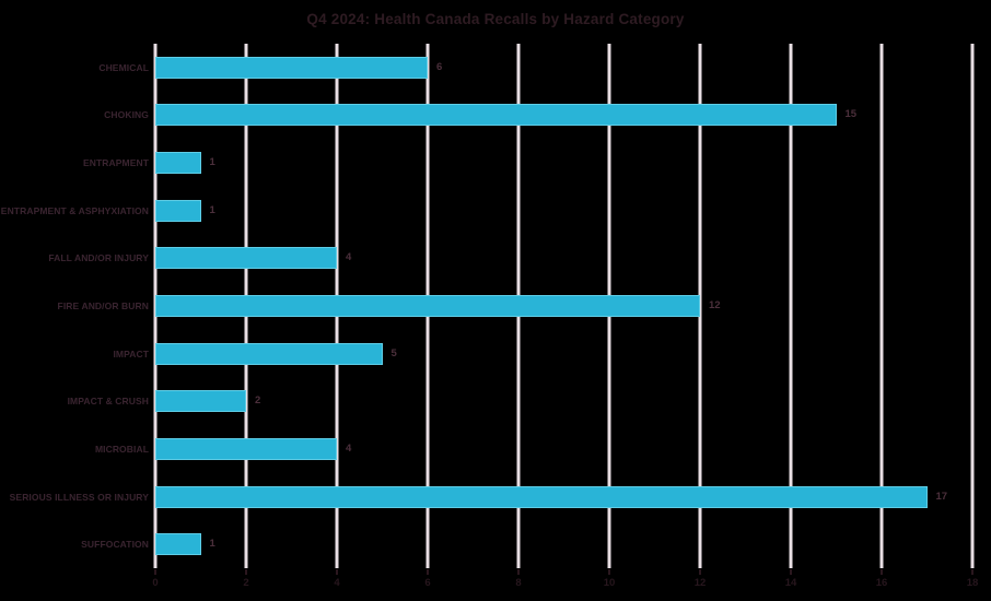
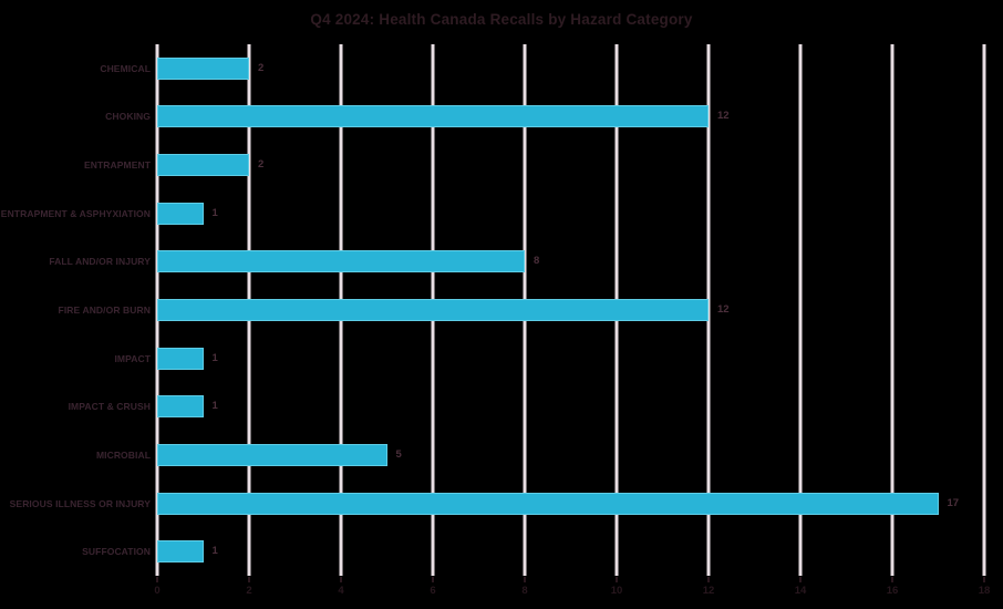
CHEMICAL: 6 -> 2
CHOKING: 15 -> 12
ENTRAPMENT: 1 -> 2
FALL AND/OR INJURY: 4 -> 8
IMPACT: 5 -> 1
IMPACT & CRUSH: 2 -> 1
MICROBIAL: 4 -> 5
